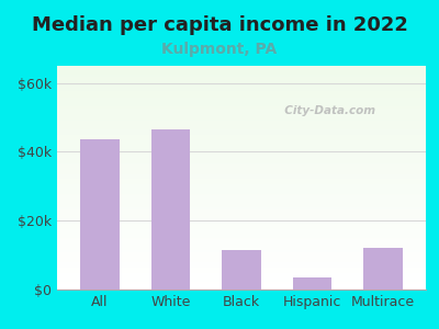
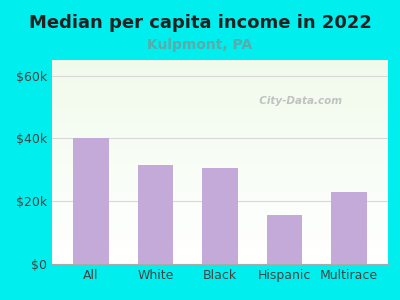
All: $43.5k -> $40.0k
White: $46.5k -> $31.5k
Black: $11.5k -> $30.5k
Hispanic: $3.5k -> $15.5k
Multirace: $12.0k -> $23.0k
